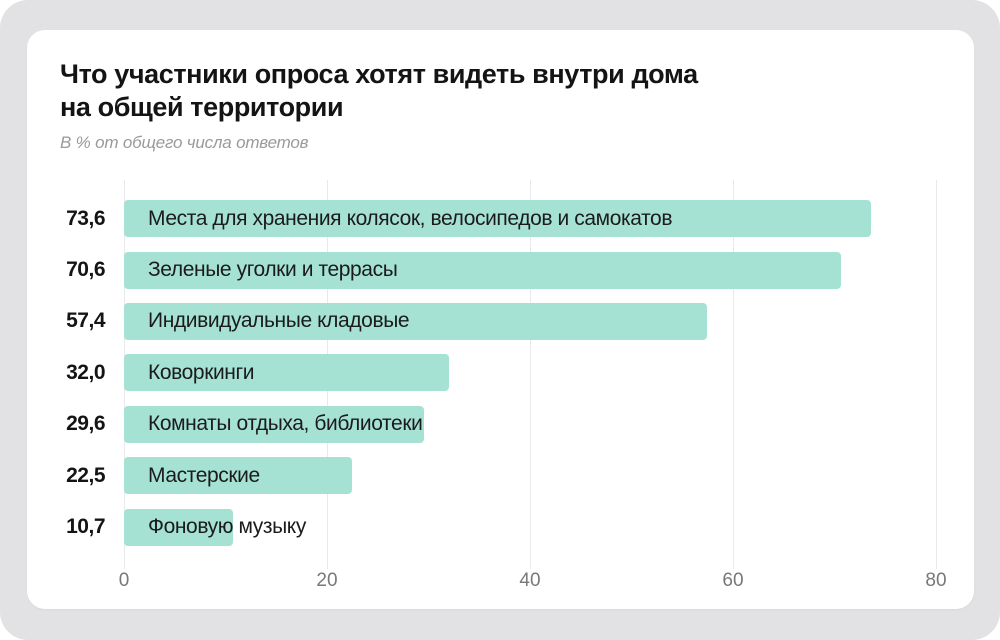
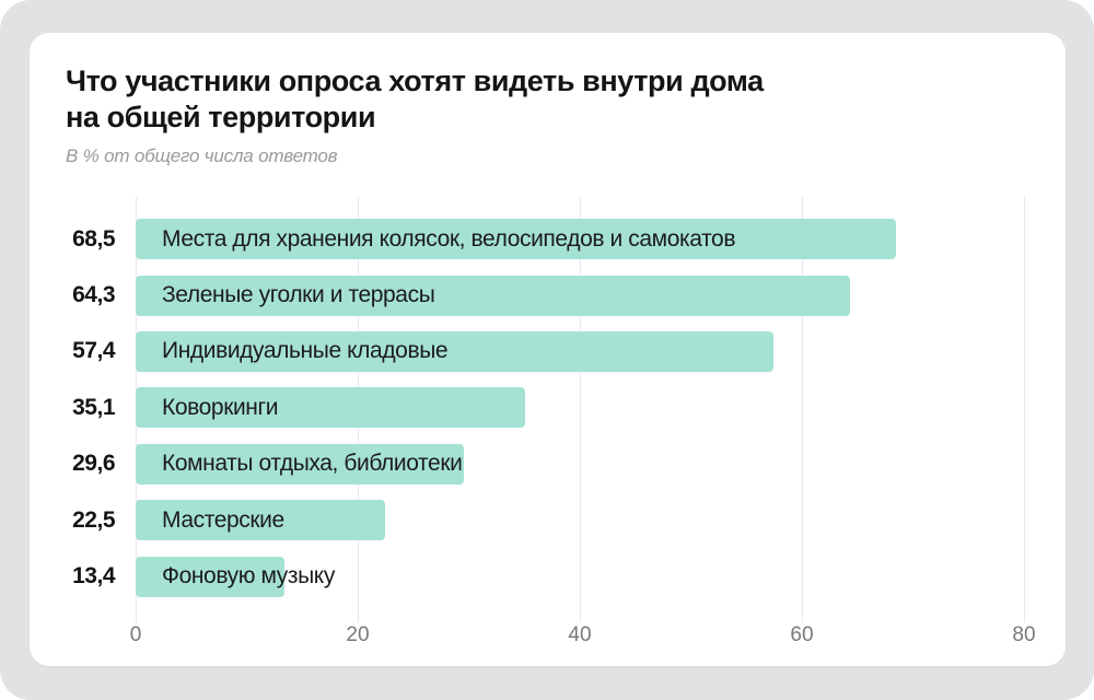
Места для хранения колясок, велосипедов и самокатов: 73,6 -> 68,5
Зеленые уголки и террасы: 70,6 -> 64,3
Коворкинги: 32,0 -> 35,1
Фоновую музыку: 10,7 -> 13,4
